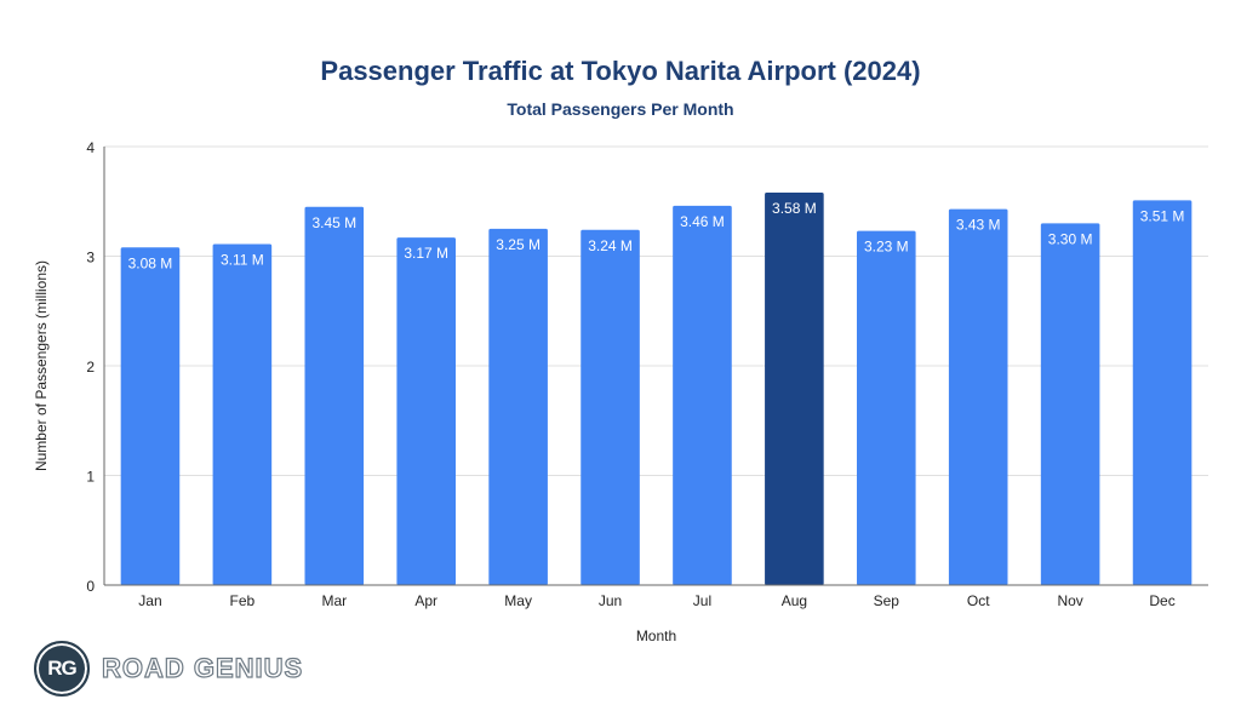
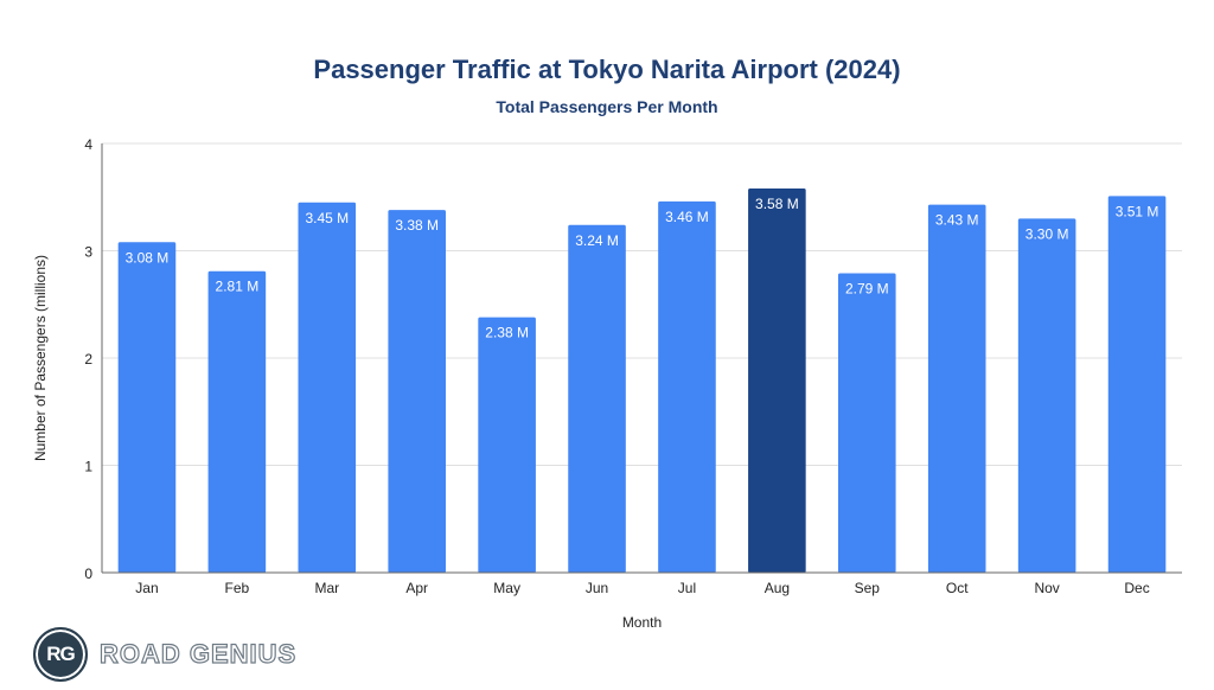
Feb: 3.11 -> 2.81
Apr: 3.17 -> 3.38
May: 3.25 -> 2.38
Sep: 3.23 -> 2.79
